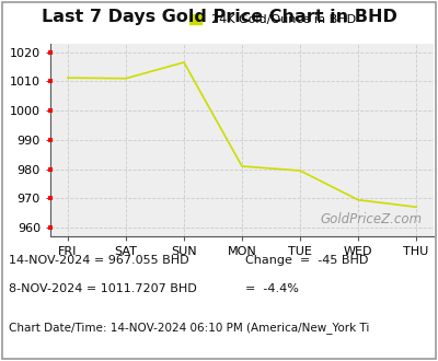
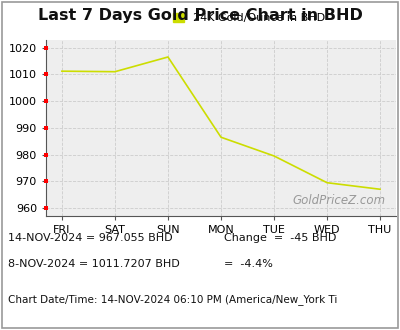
MON: 981.0 -> 986.5
